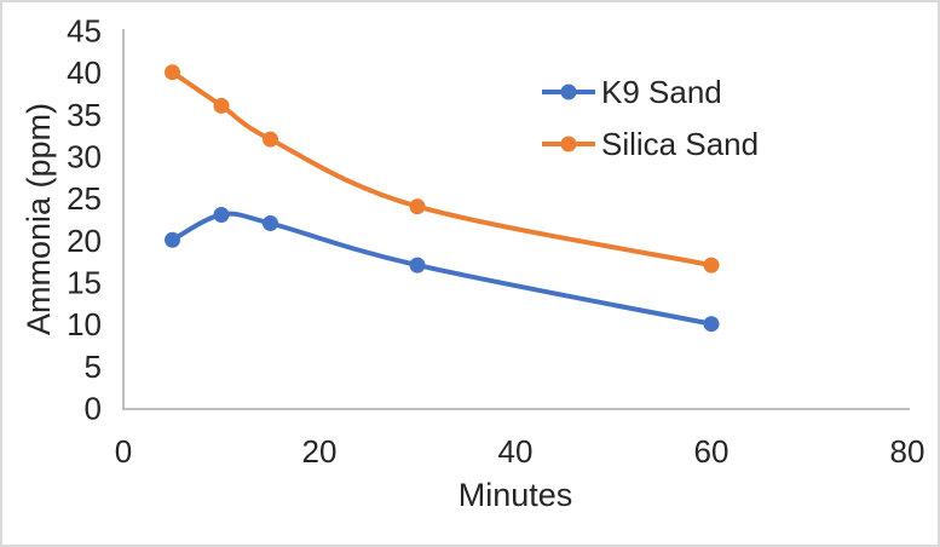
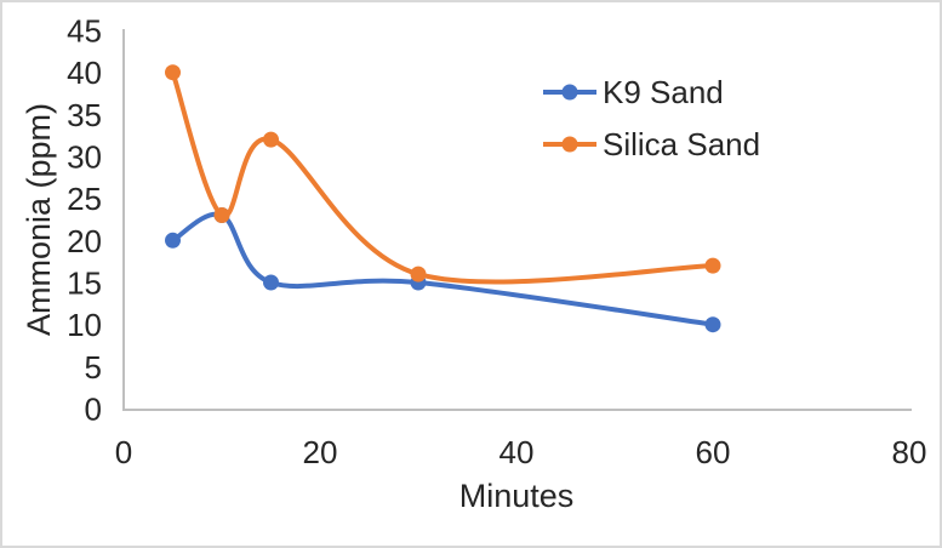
Silica Sand/10: 36 -> 23
K9 Sand/15: 22 -> 15
K9 Sand/30: 17 -> 15
Silica Sand/30: 24 -> 16
